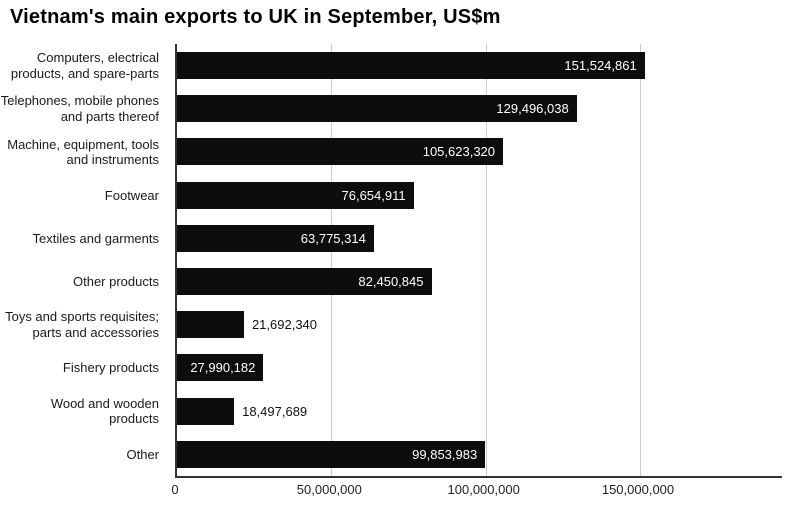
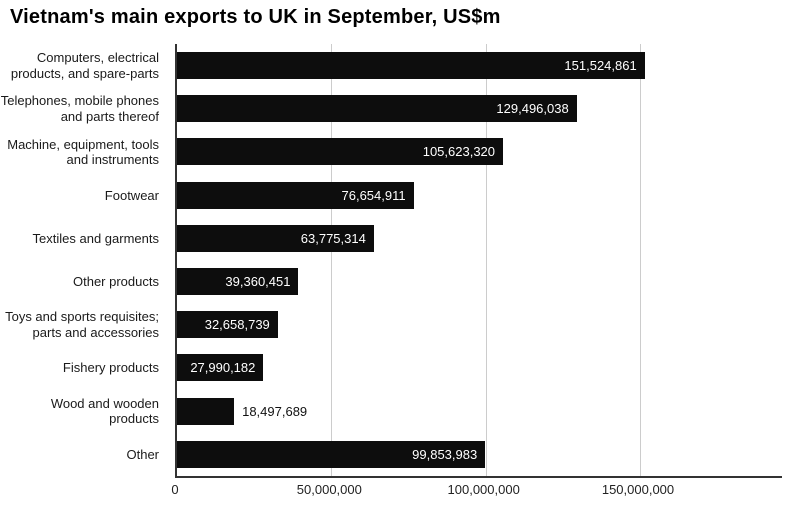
Other products: 82,450,845 -> 39,360,451
Toys and sports requisites; parts and accessories: 21,692,340 -> 32,658,739
